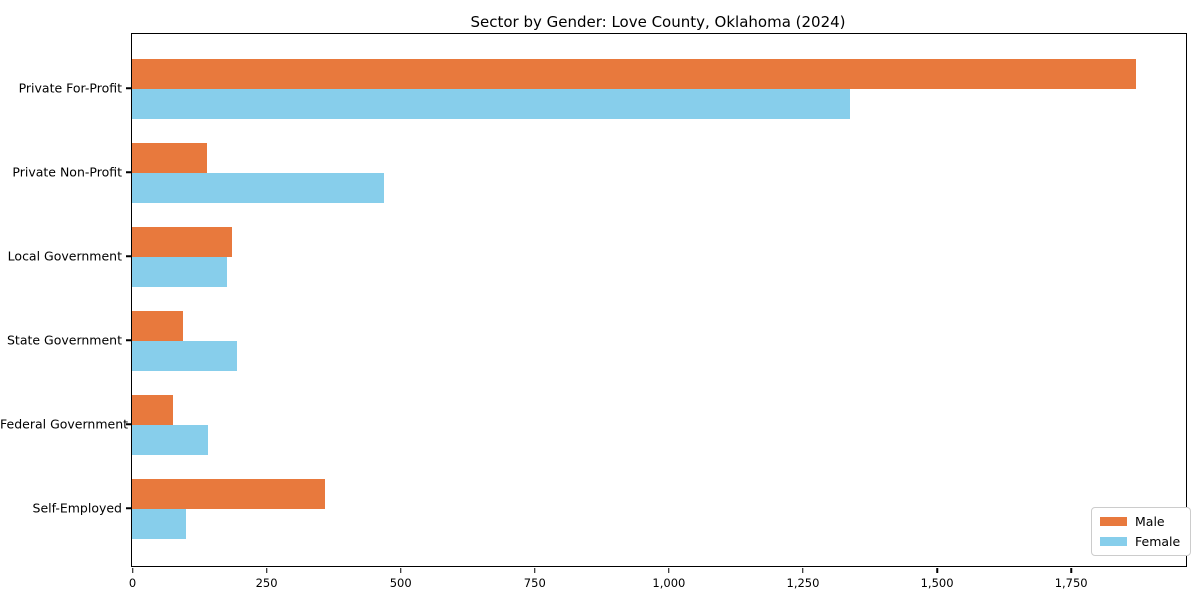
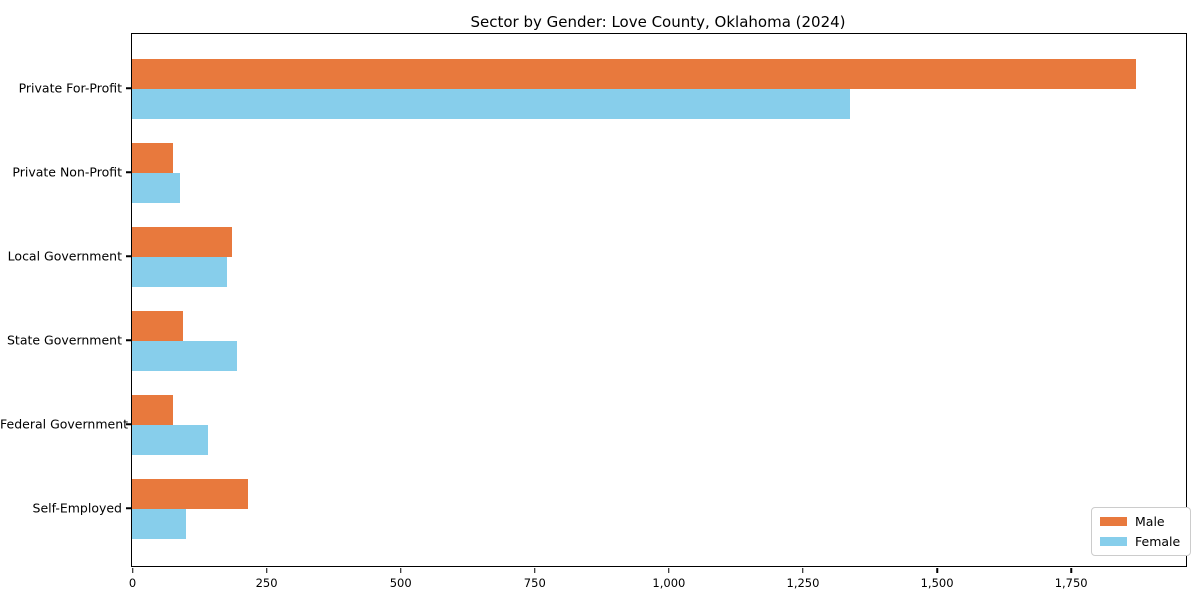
Male/Private Non-Profit: 140 -> 80
Female/Private Non-Profit: 470 -> 90
Male/Self-Employed: 360 -> 220
